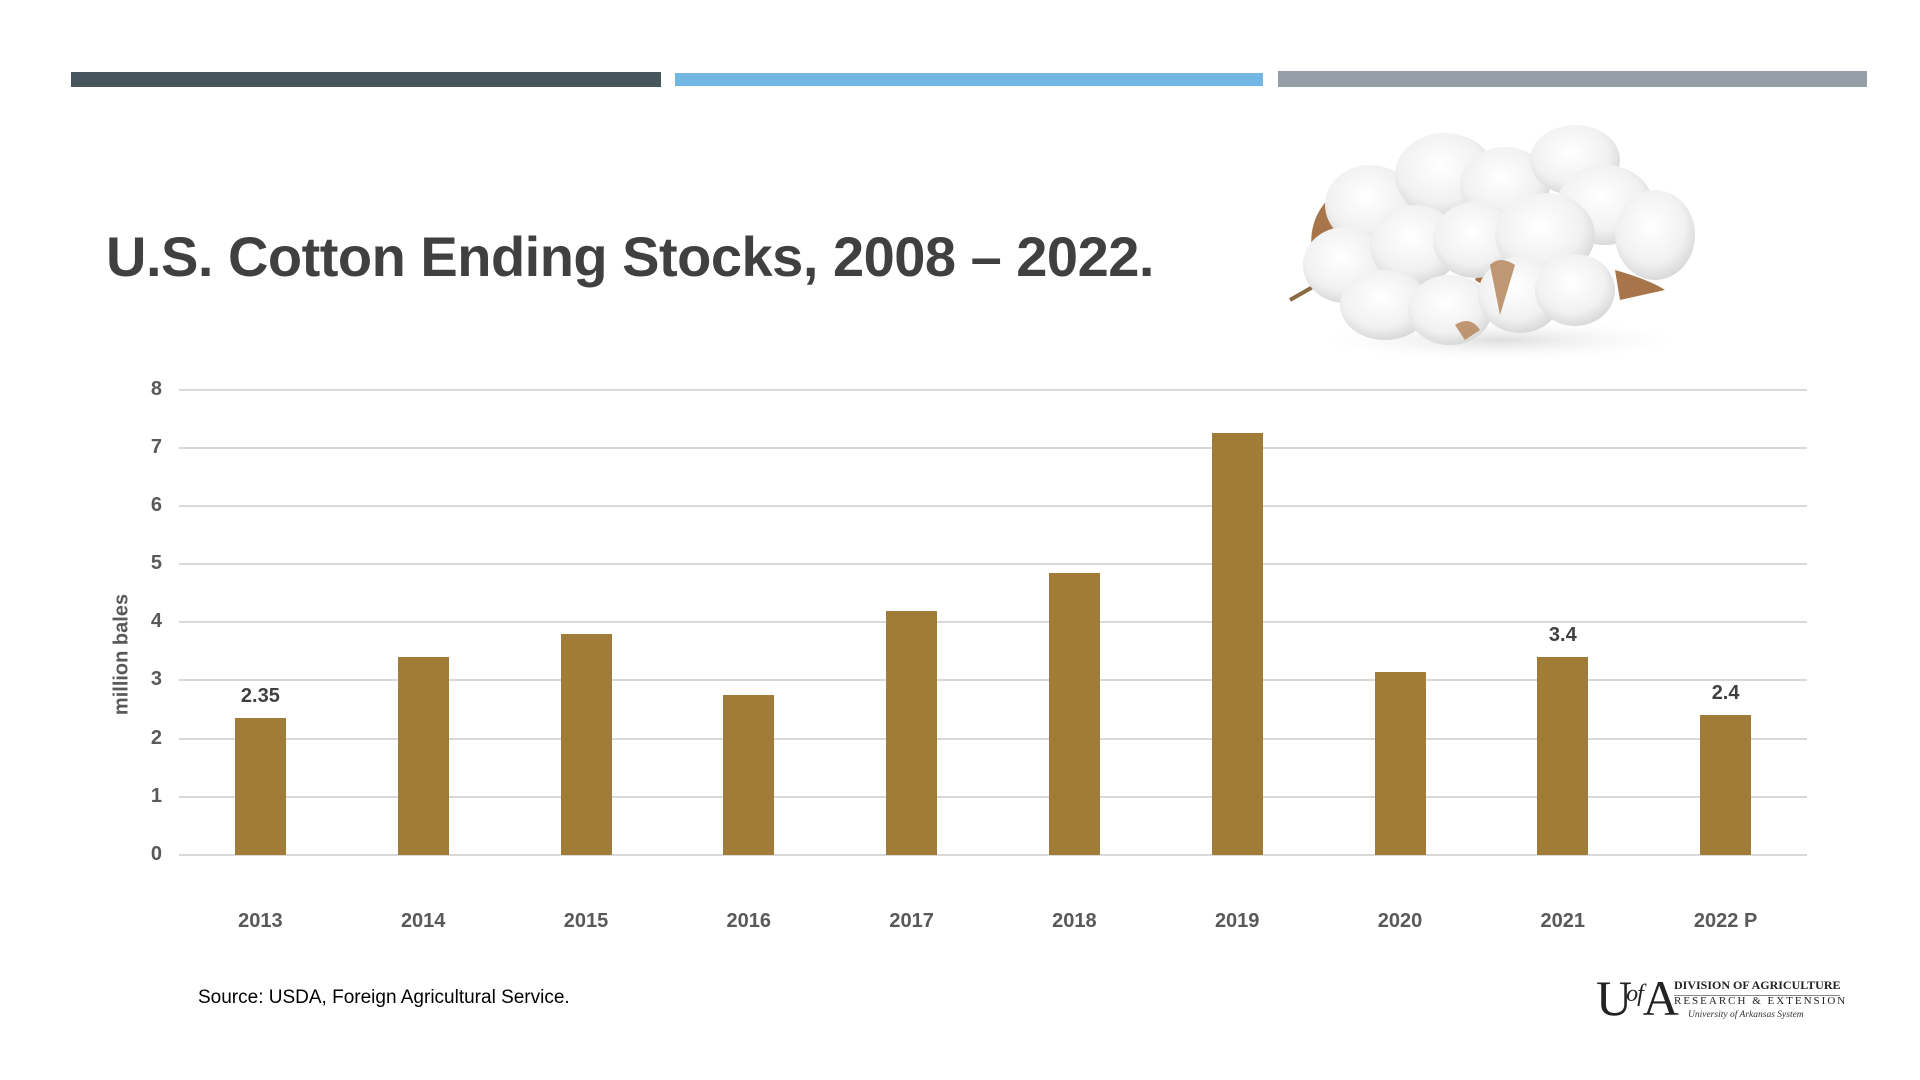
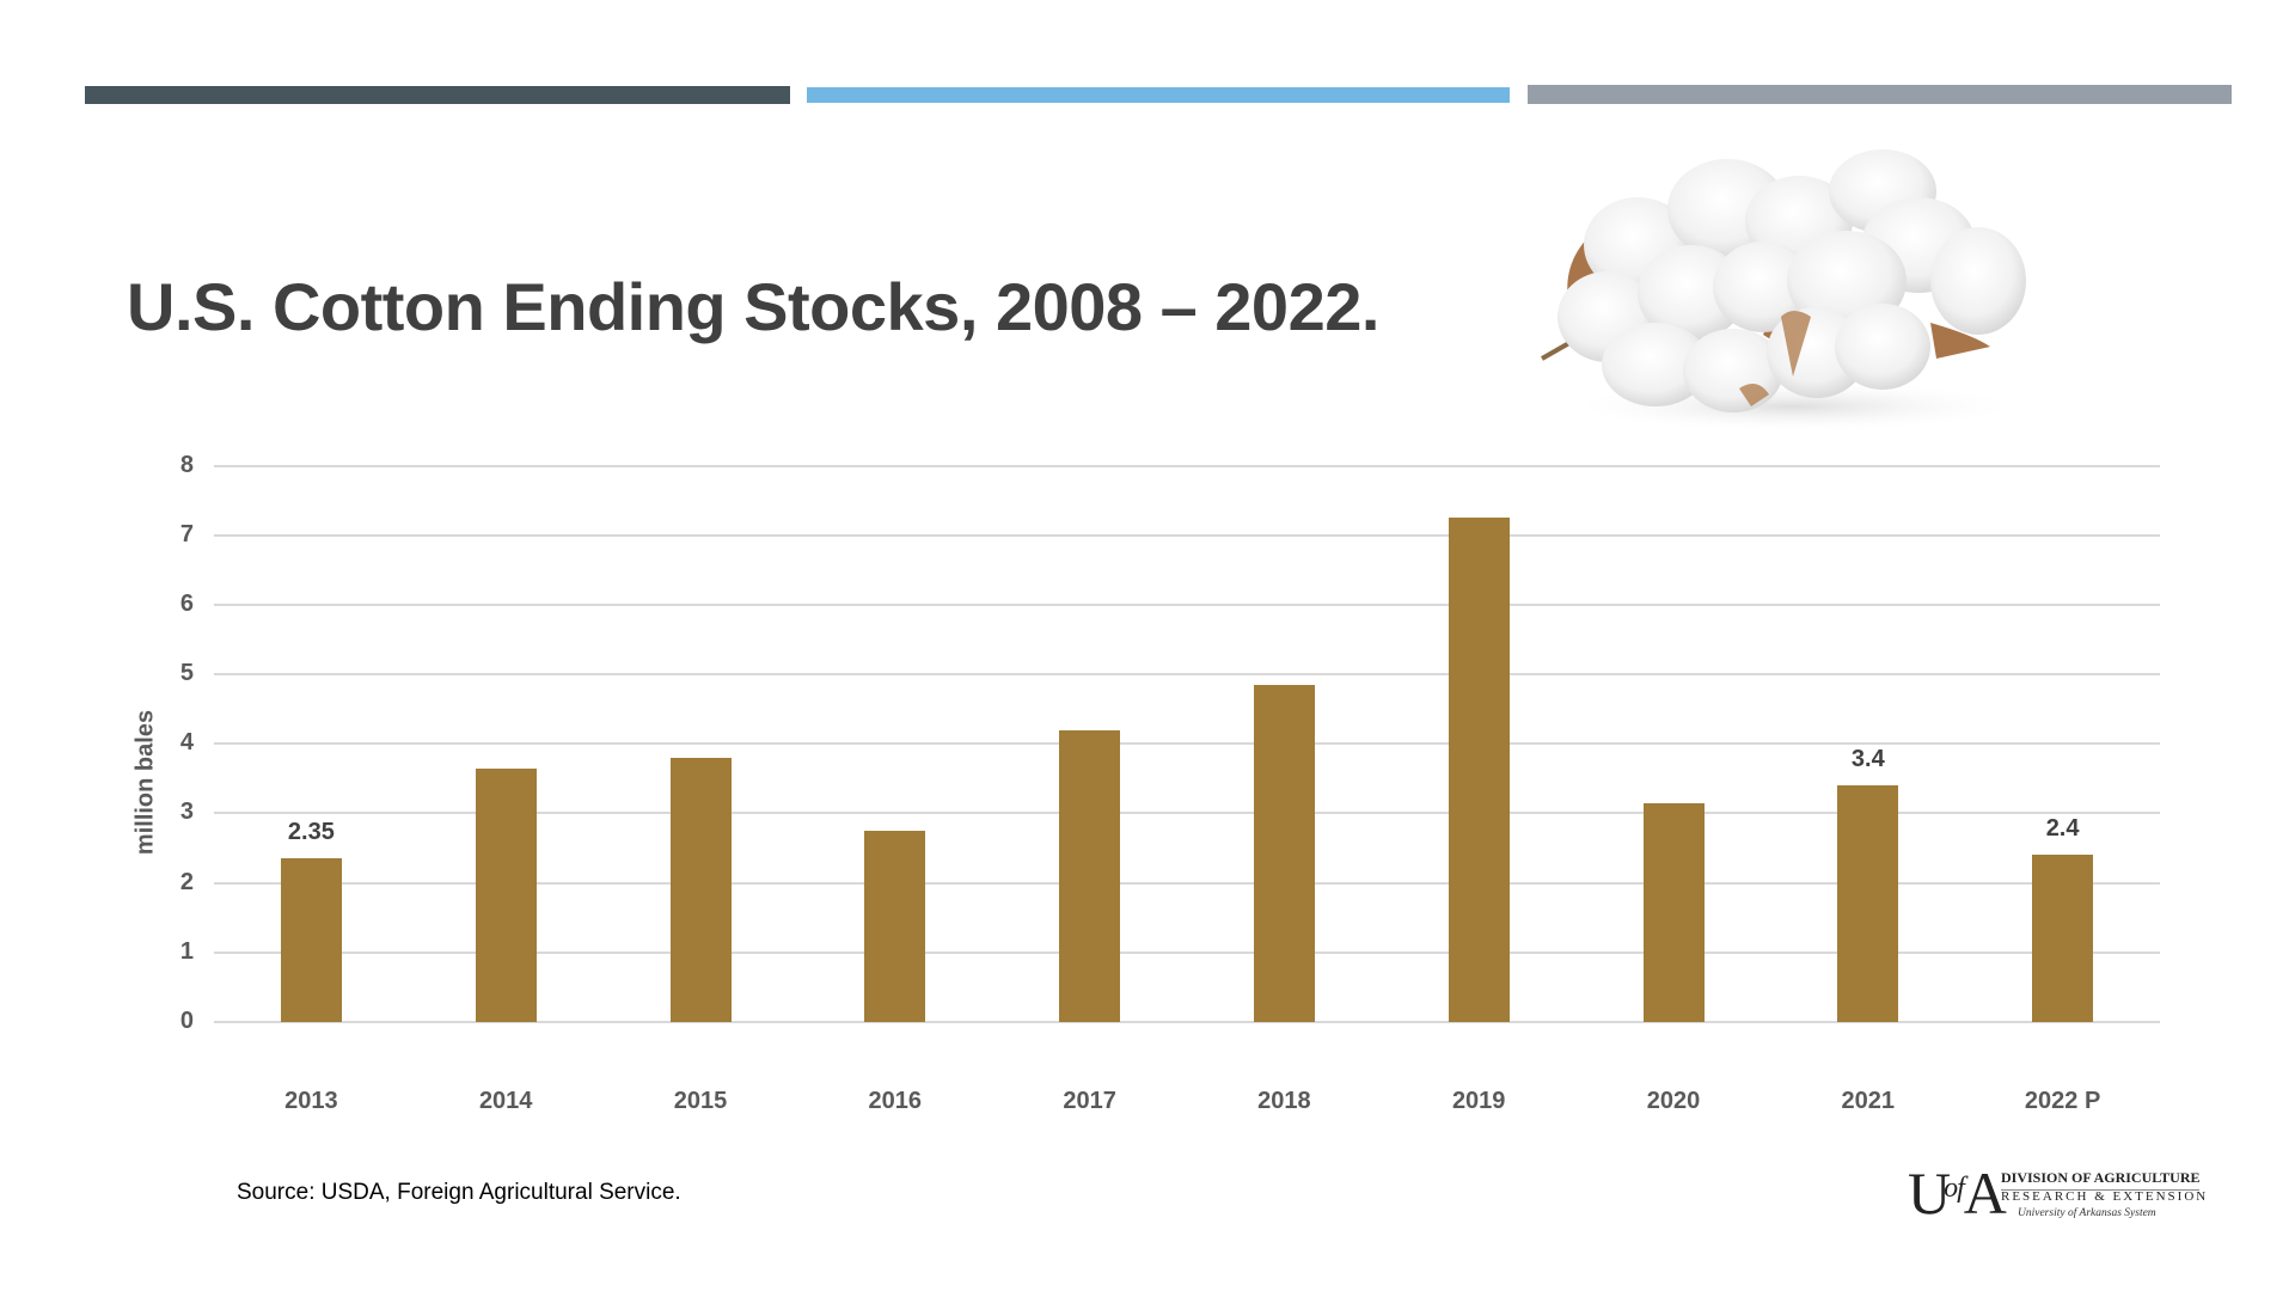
2014: 3.4 -> 3.6
